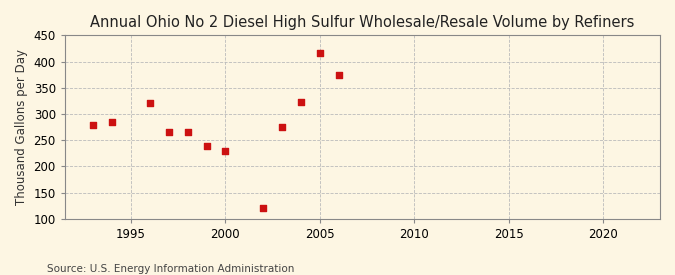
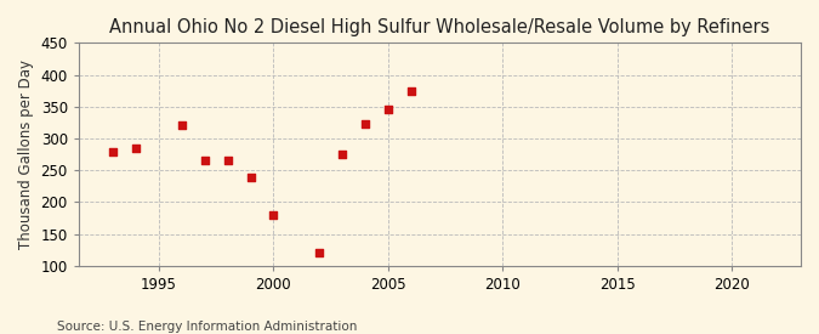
2000: 229 -> 180
2005: 416 -> 346
